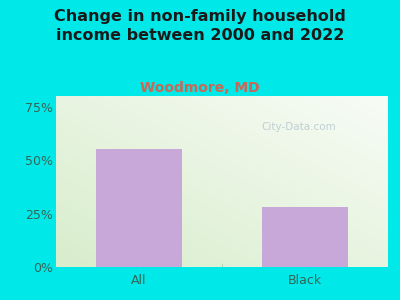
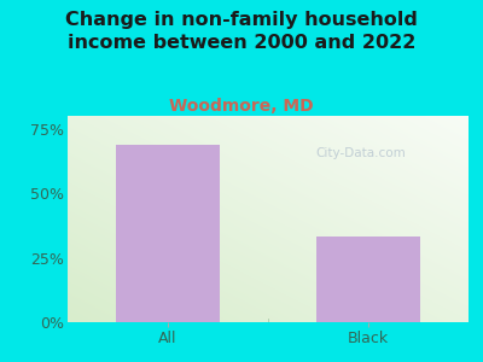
All: 55% -> 69%
Black: 28% -> 33%
